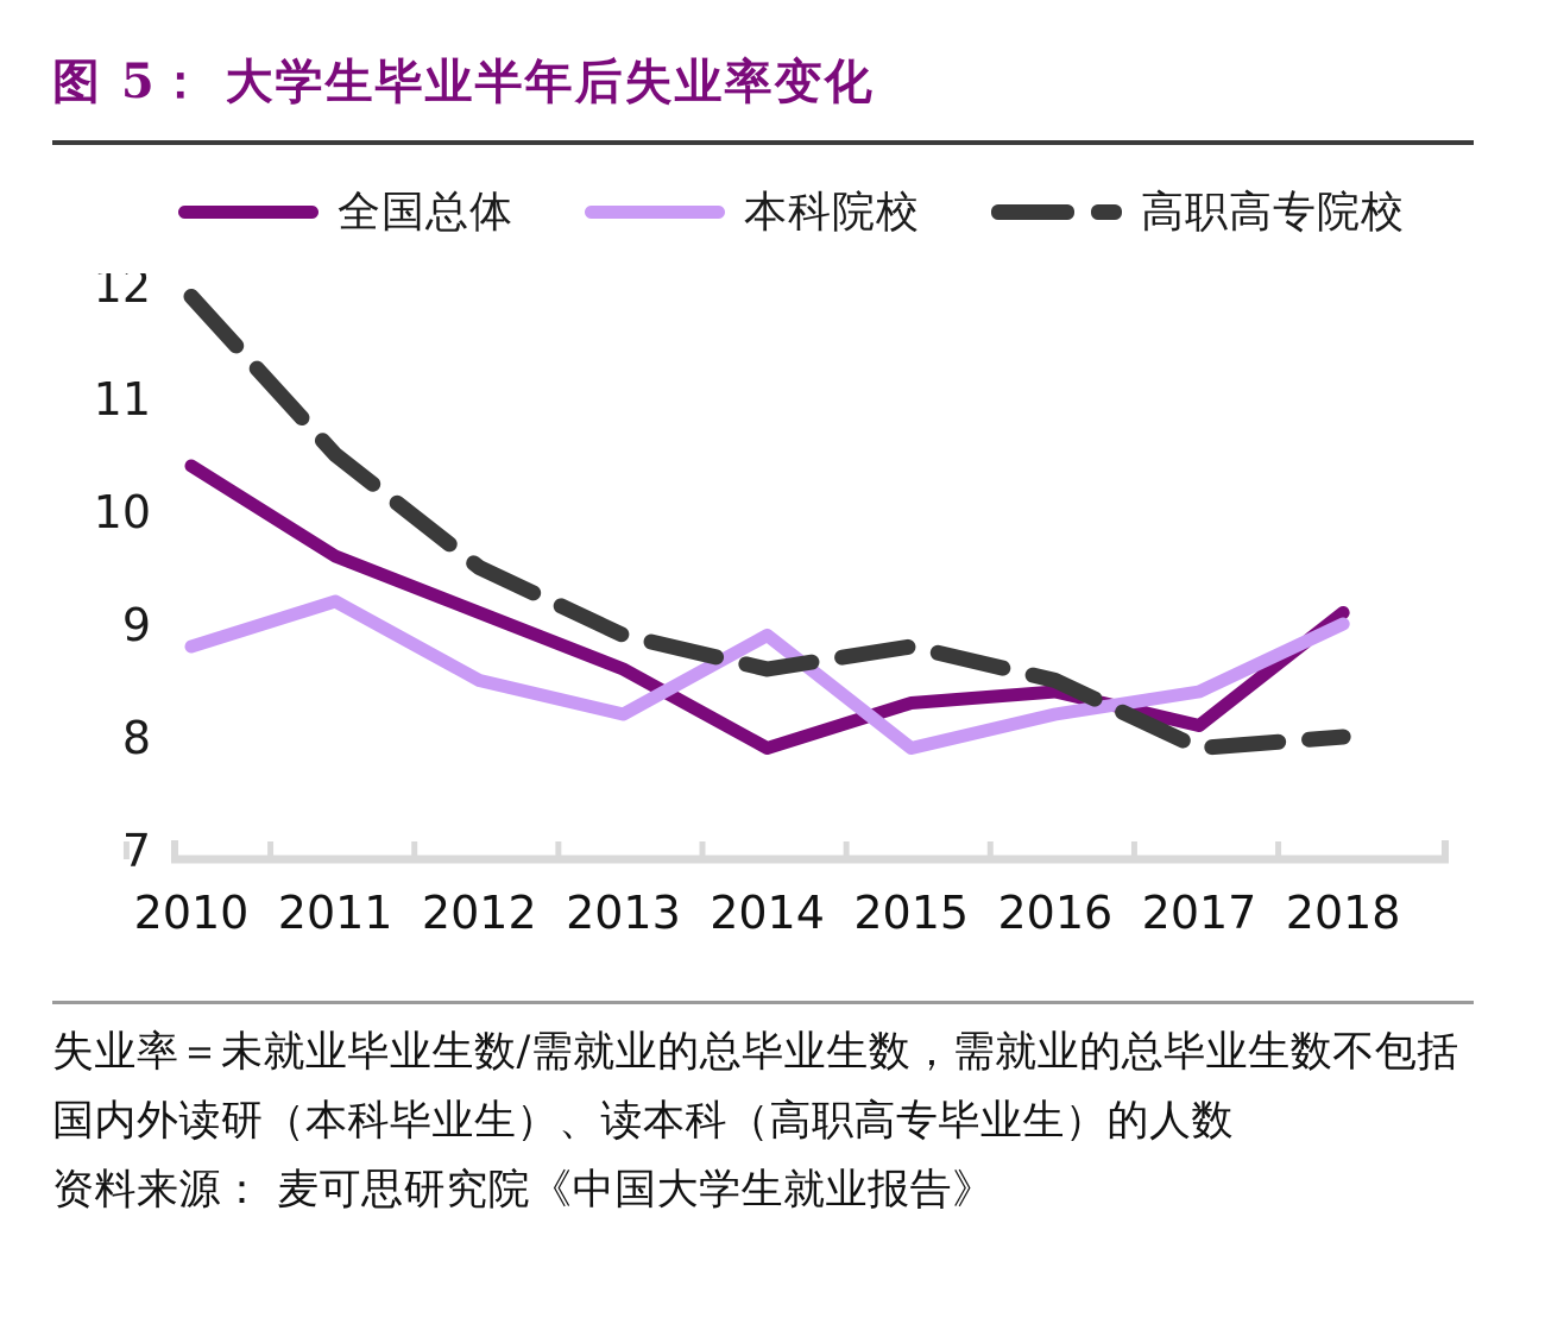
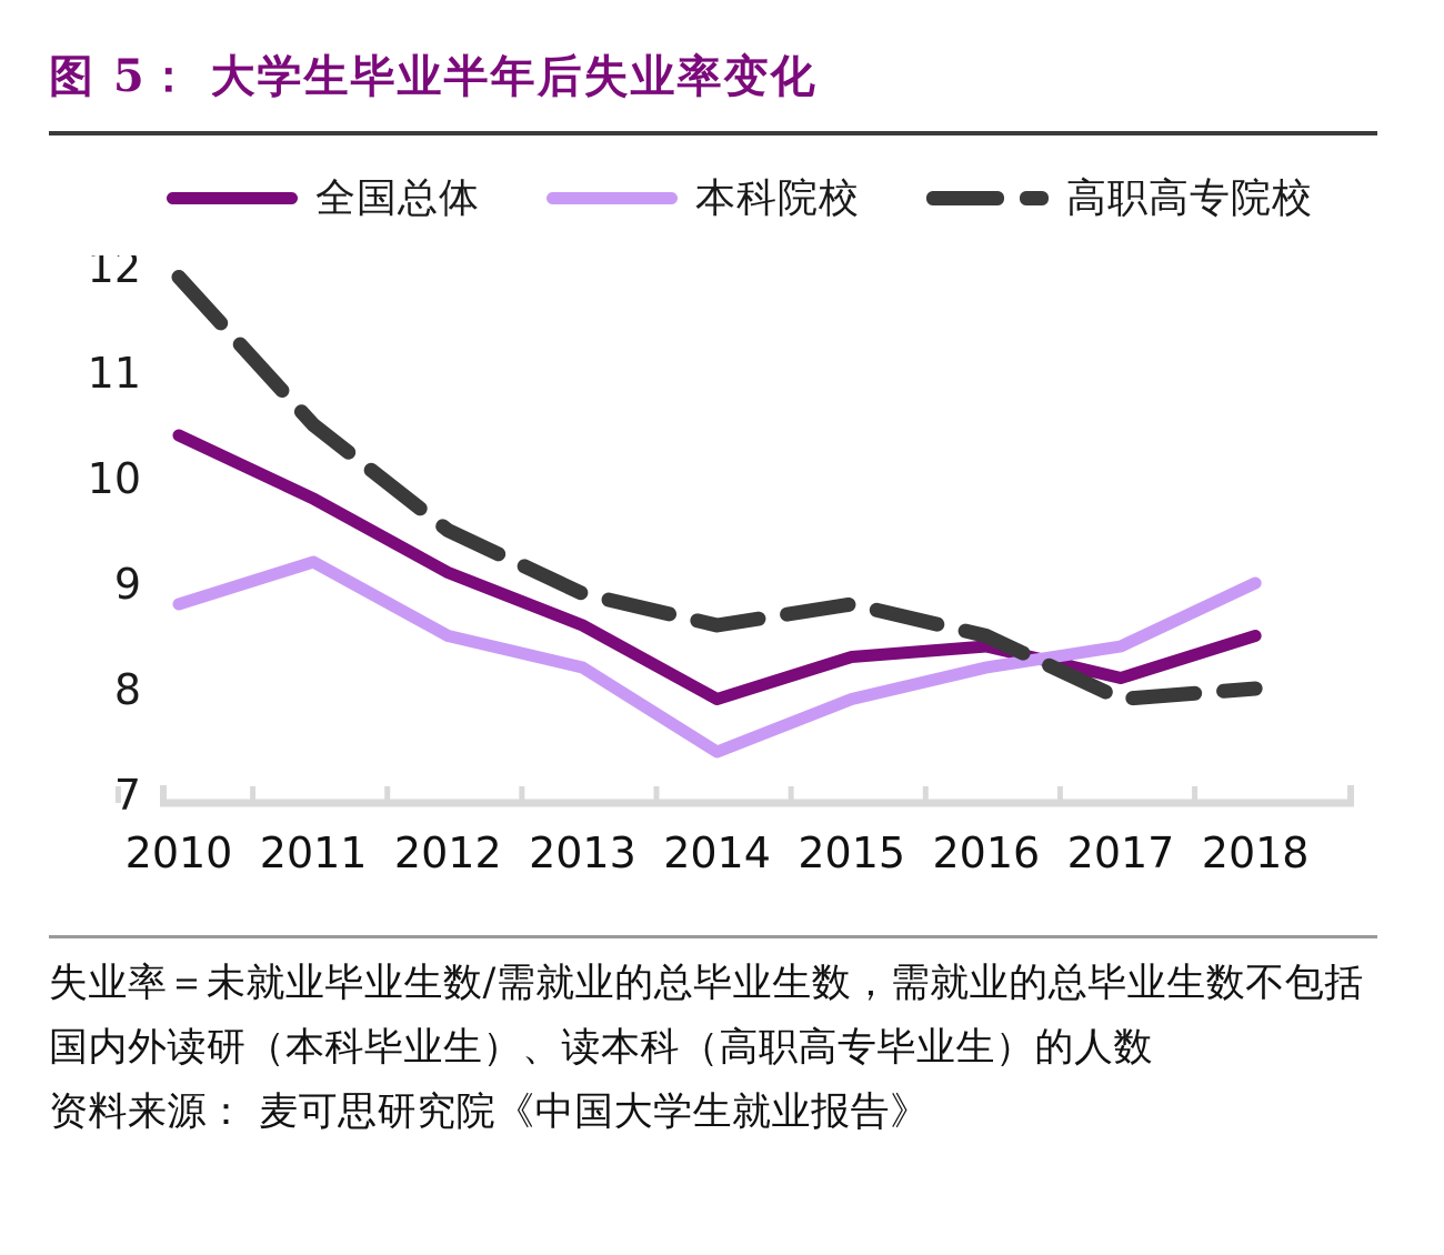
全国总体/2011: 9.6 -> 9.8
本科院校/2014: 8.9 -> 7.4
全国总体/2018: 9.1 -> 8.5
